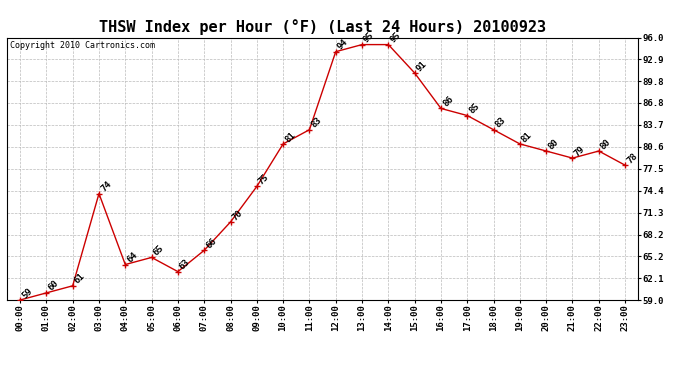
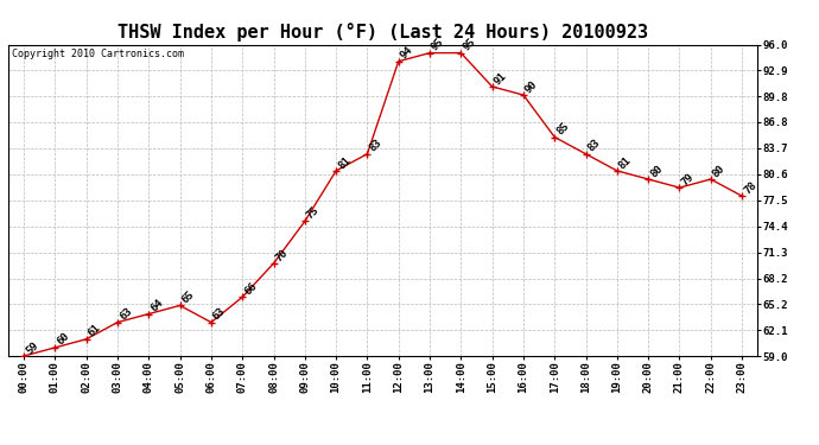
03:00: 74 -> 63
16:00: 86 -> 90
